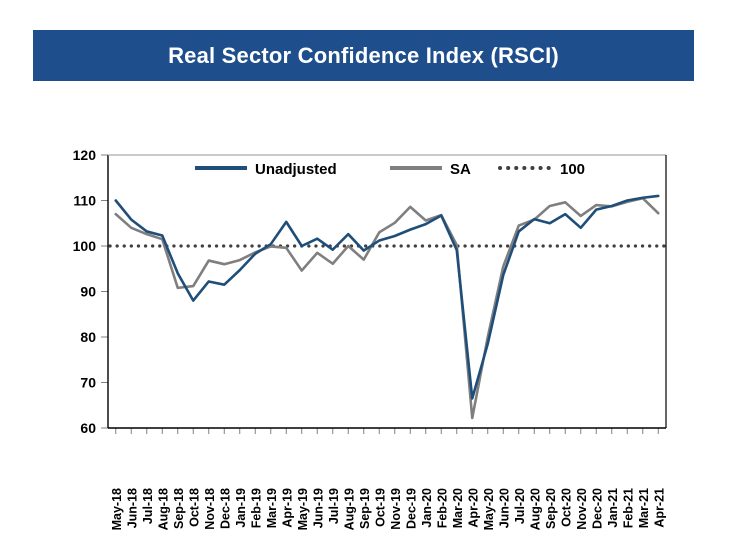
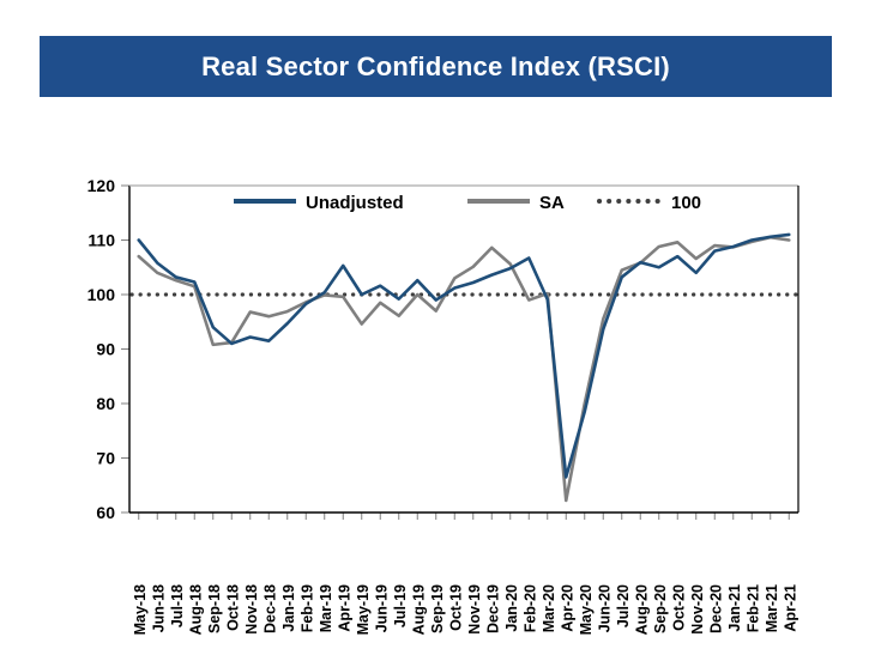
Unadjusted/Oct-18: 88 -> 91
SA/Feb-20: 107 -> 99
SA/Apr-21: 107 -> 110
